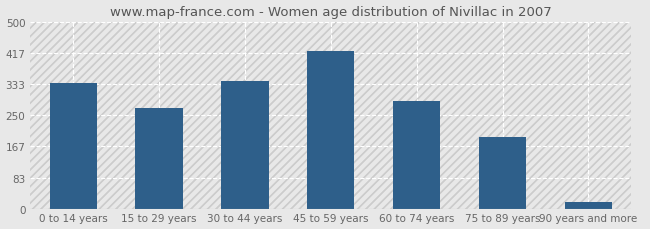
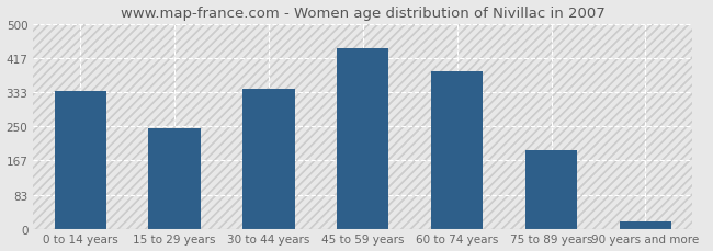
15 to 29 years: 268 -> 245
45 to 59 years: 422 -> 440
60 to 74 years: 288 -> 385
